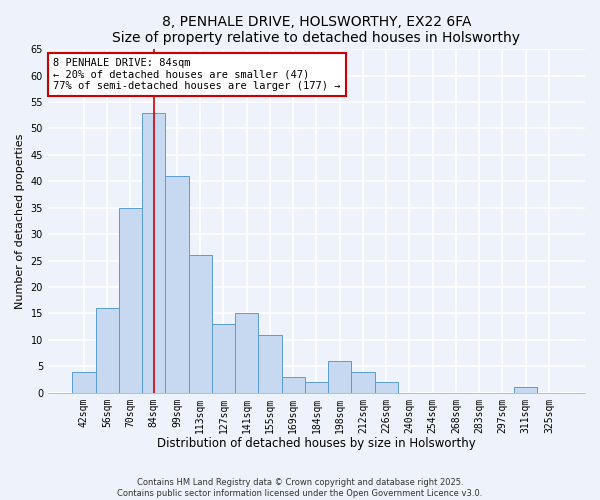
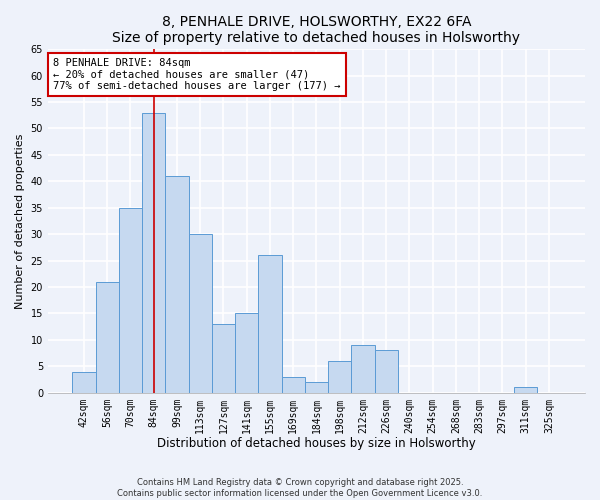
56sqm: 16 -> 21
113sqm: 26 -> 30
155sqm: 11 -> 26
212sqm: 4 -> 9
226sqm: 2 -> 8
